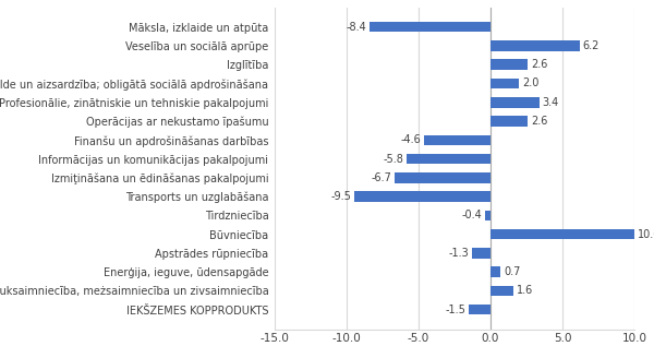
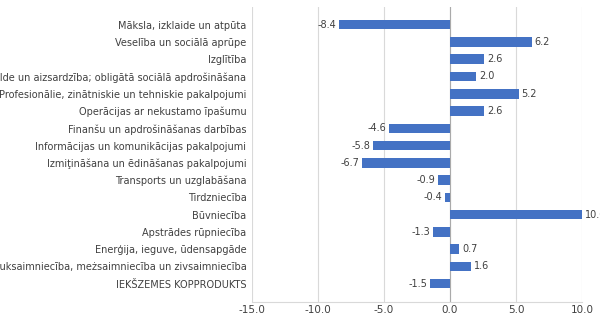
Profesionālie, zinātniskie un tehniskie pakalpojumi: 3.4 -> 5.2
Transports un uzglabāšana: -9.5 -> -0.9
